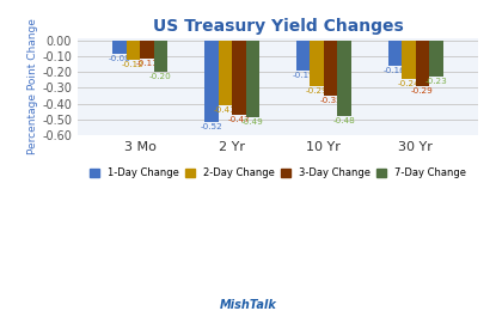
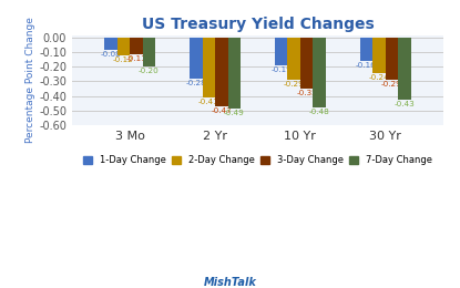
1-Day Change/2 Yr: -0.52 -> -0.28
7-Day Change/30 Yr: -0.23 -> -0.43
